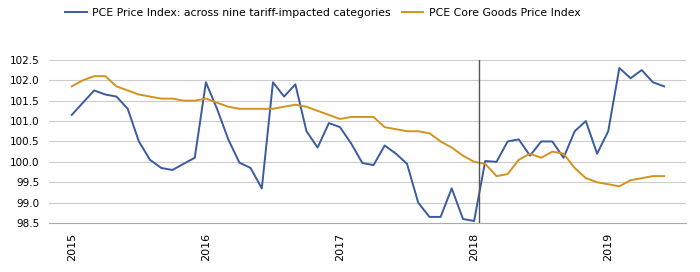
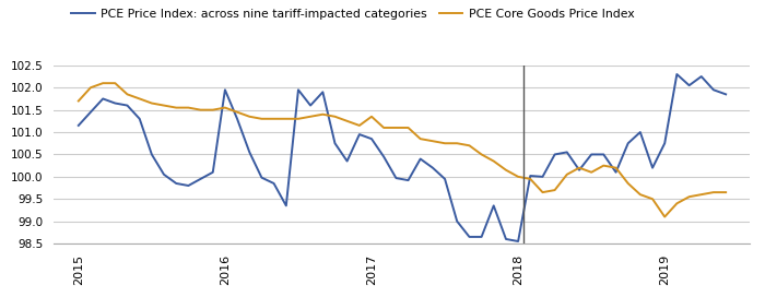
PCE Core Goods Price Index/2015: 101.85 -> 101.70
PCE Core Goods Price Index/2017: 101.05 -> 101.35
PCE Core Goods Price Index/2019: 99.45 -> 99.10
